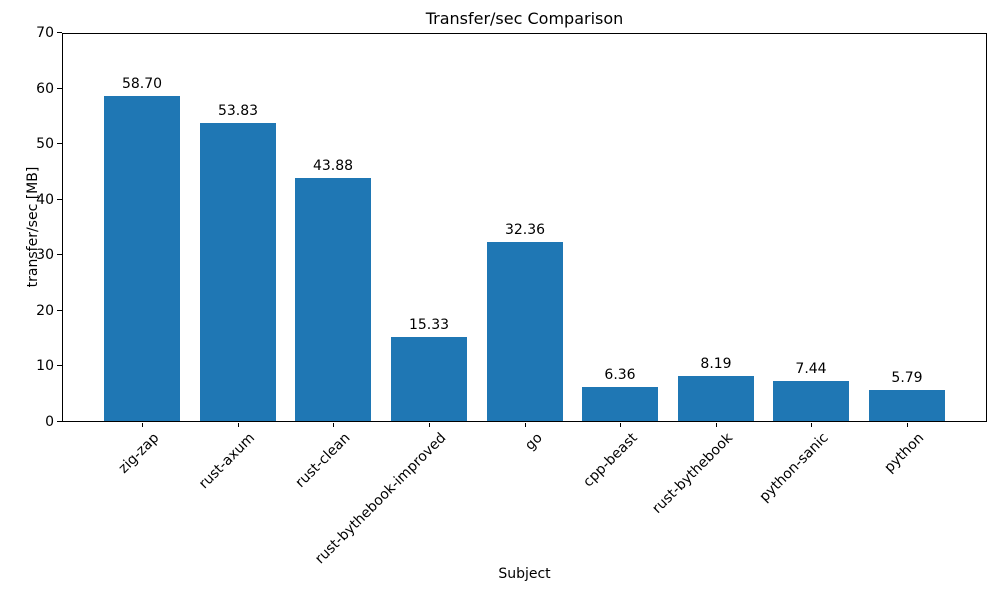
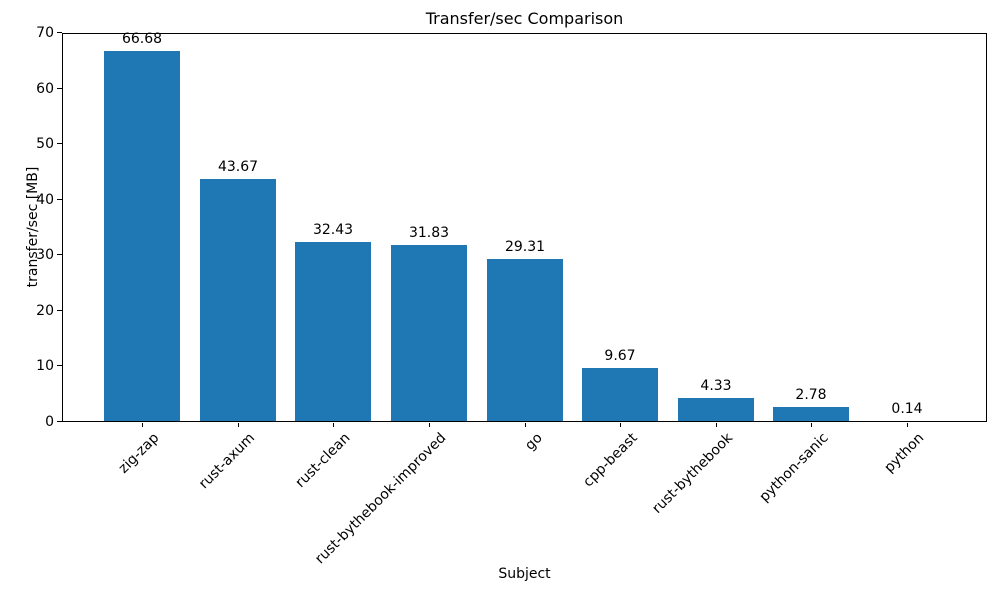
zig-zap: 58.70 -> 66.68
rust-axum: 53.83 -> 43.67
rust-clean: 43.88 -> 32.43
rust-bythebook-improved: 15.33 -> 31.83
go: 32.36 -> 29.31
cpp-beast: 6.36 -> 9.67
rust-bythebook: 8.19 -> 4.33
python-sanic: 7.44 -> 2.78
python: 5.79 -> 0.14
